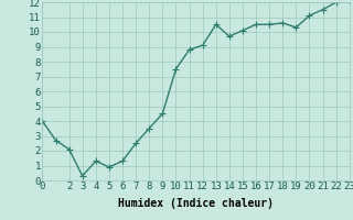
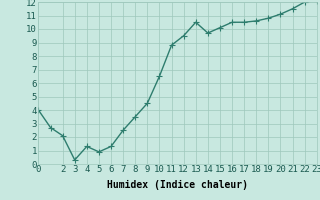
10: 7.5 -> 6.5
12: 9.1 -> 9.5
19: 10.3 -> 10.8
